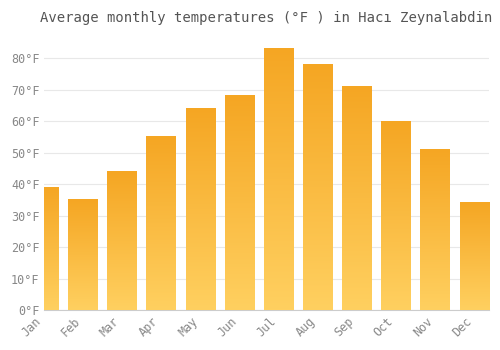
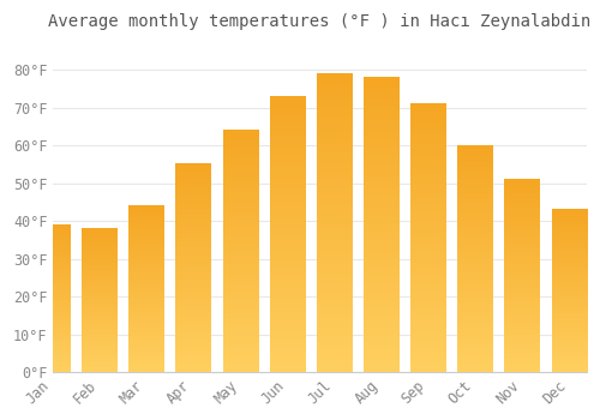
Feb: 35°F -> 38°F
Jun: 68°F -> 73°F
Jul: 83°F -> 79°F
Dec: 34°F -> 43°F
